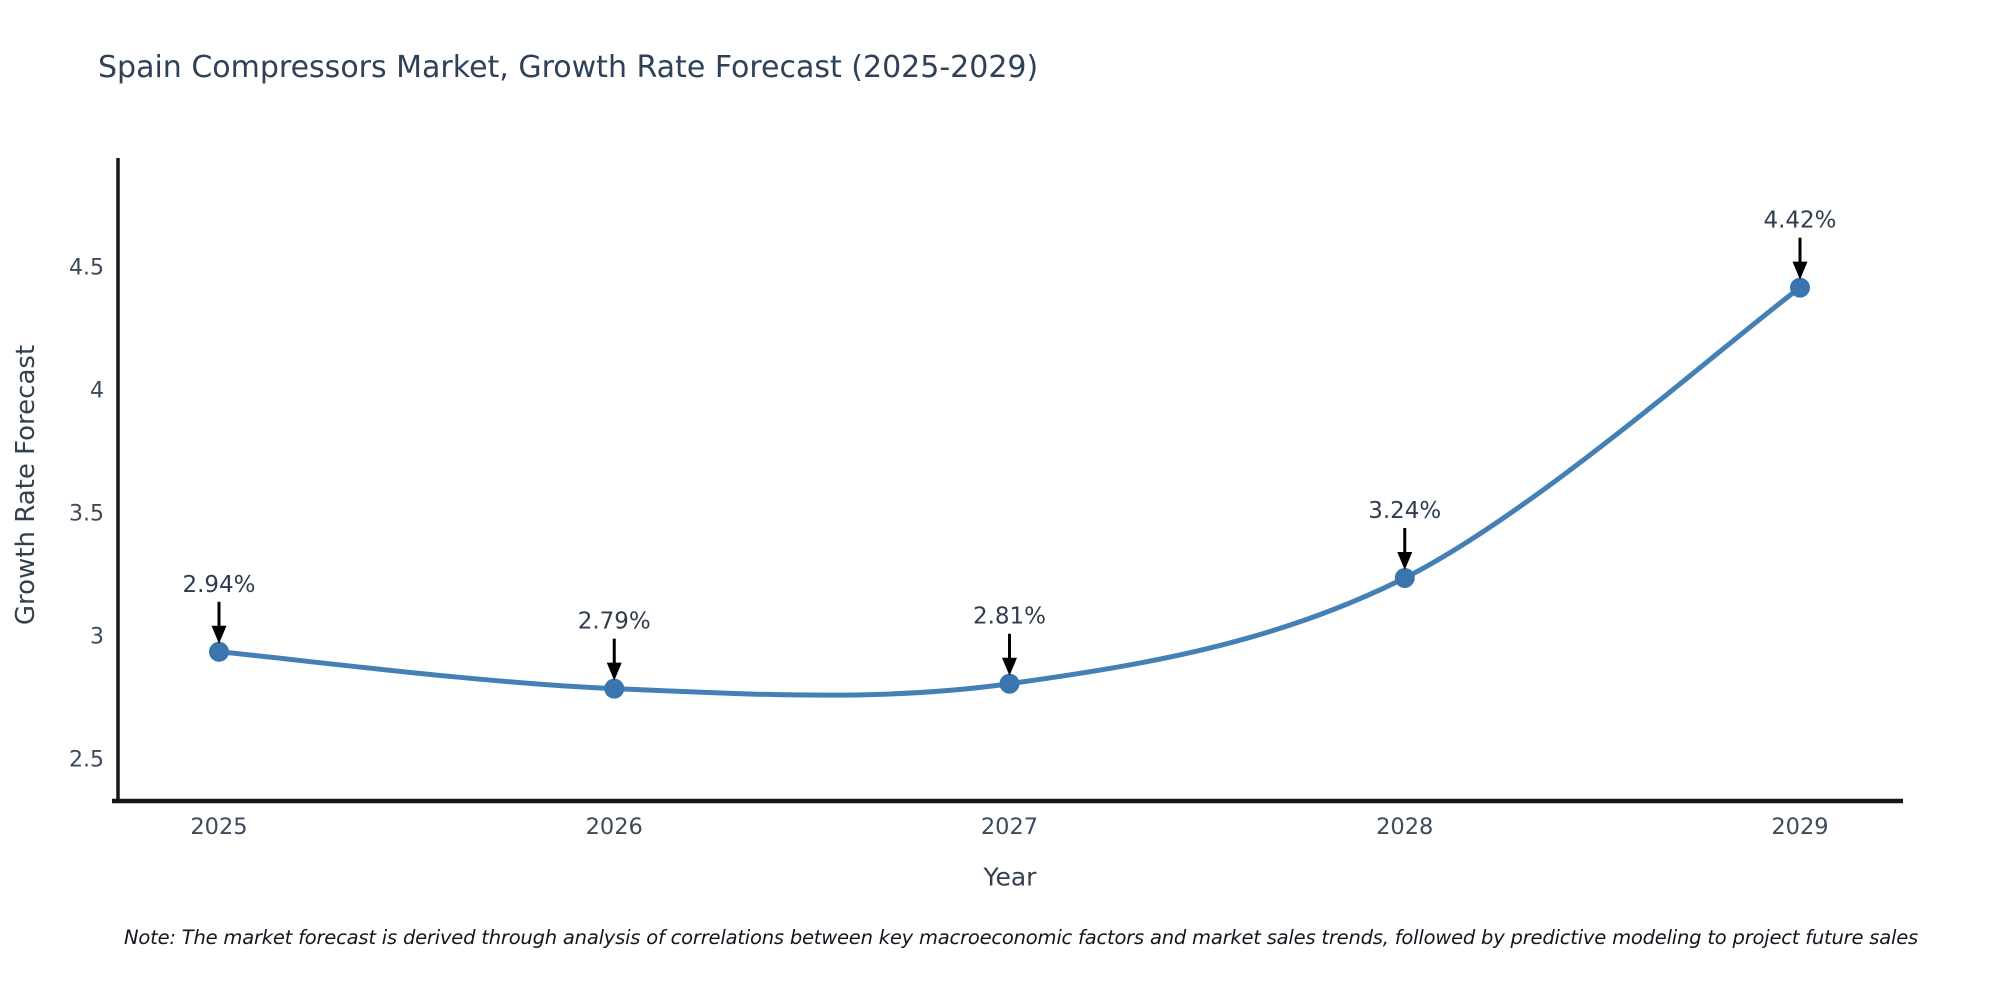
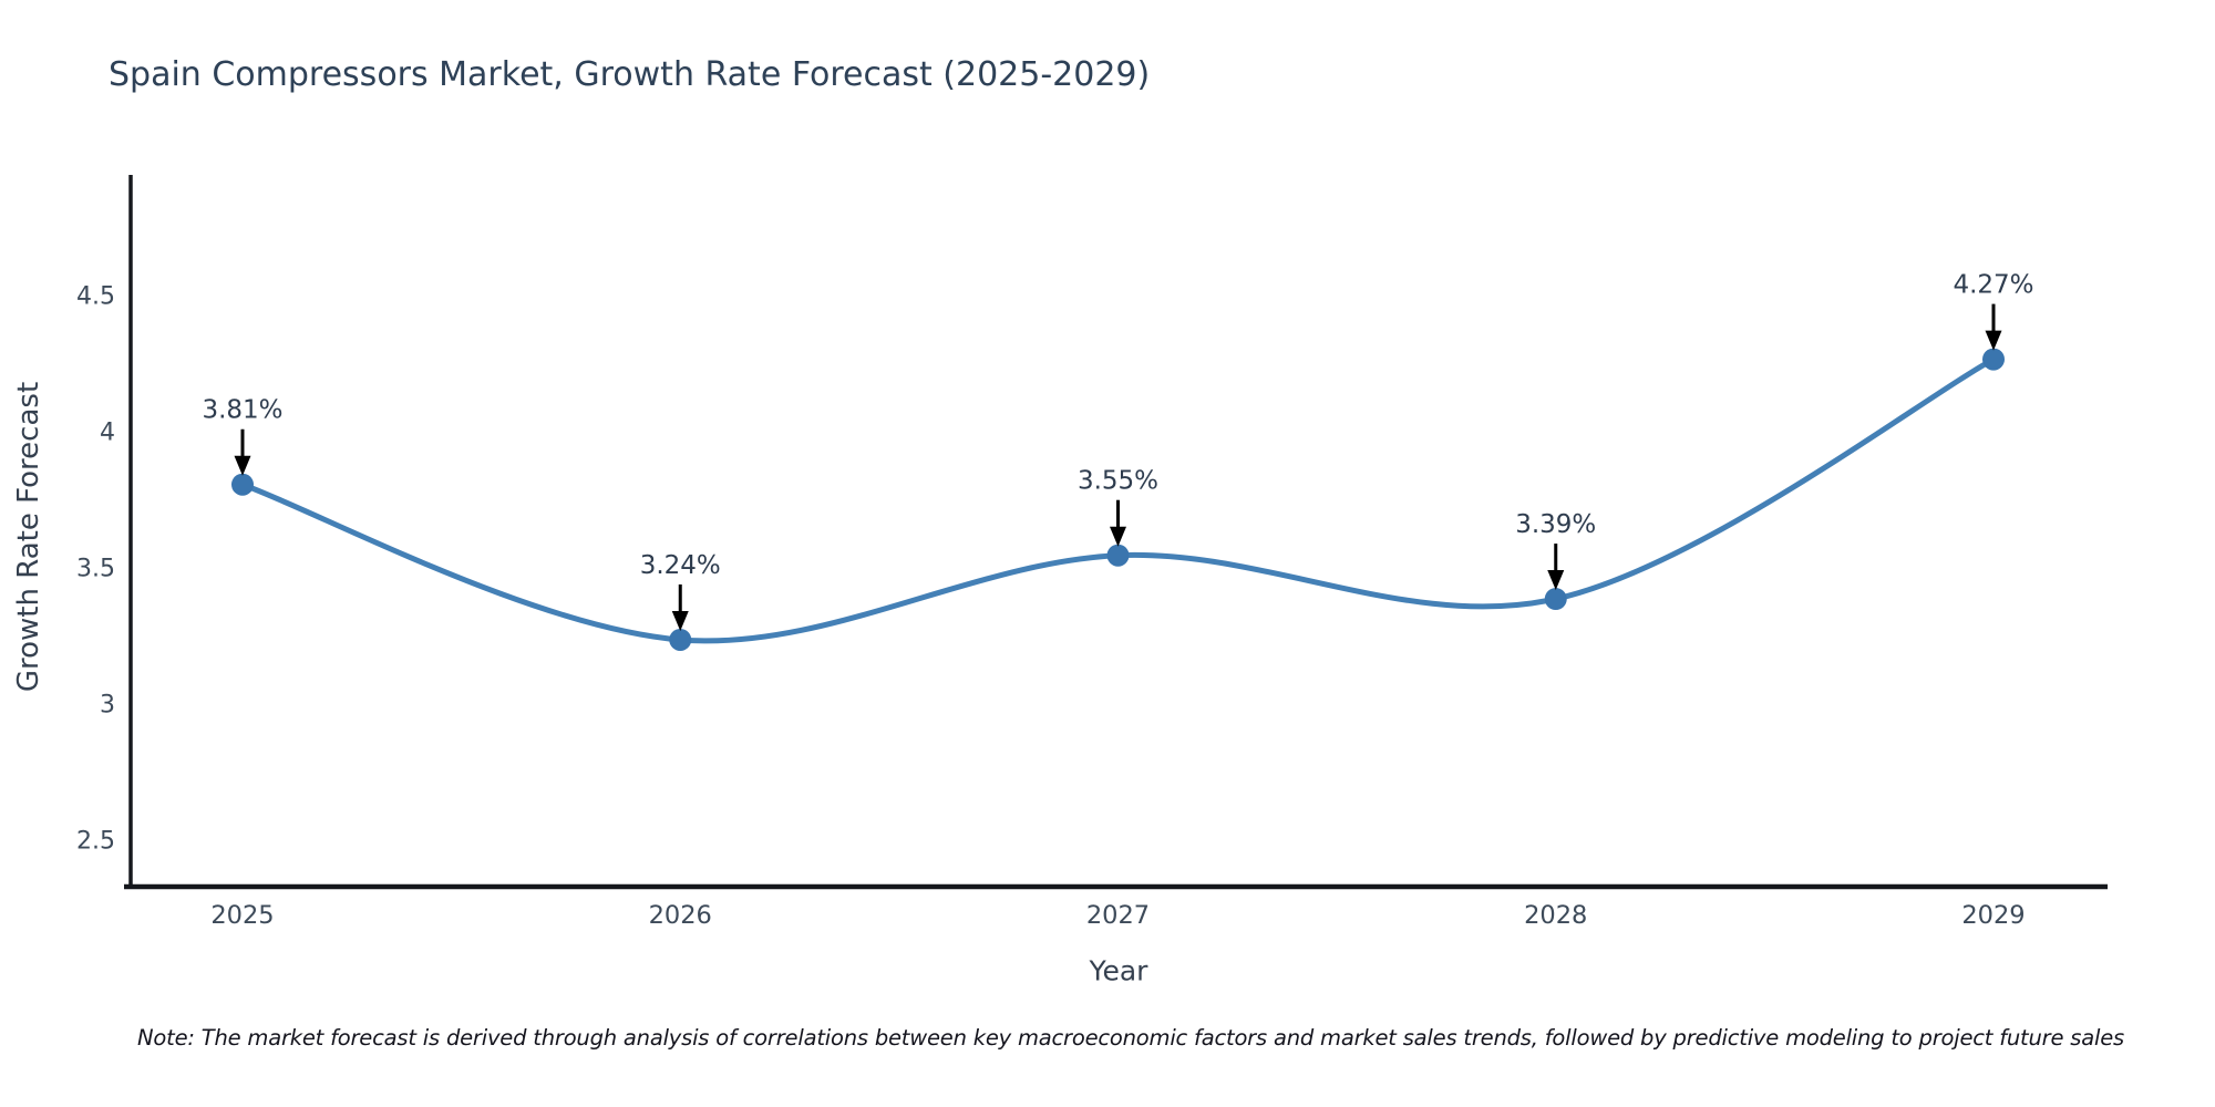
2025: 2.94% -> 3.81%
2026: 2.79% -> 3.24%
2027: 2.81% -> 3.55%
2028: 3.24% -> 3.39%
2029: 4.42% -> 4.27%
